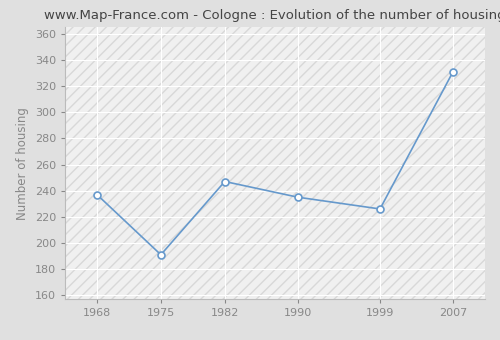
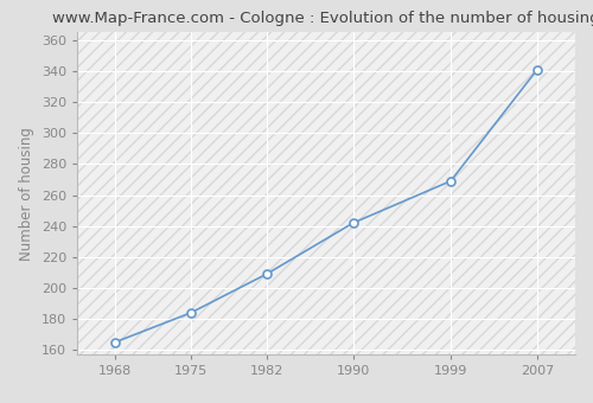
1968: 237 -> 165
1975: 191 -> 184
1982: 247 -> 209
1990: 235 -> 242
1999: 226 -> 269
2007: 331 -> 341
